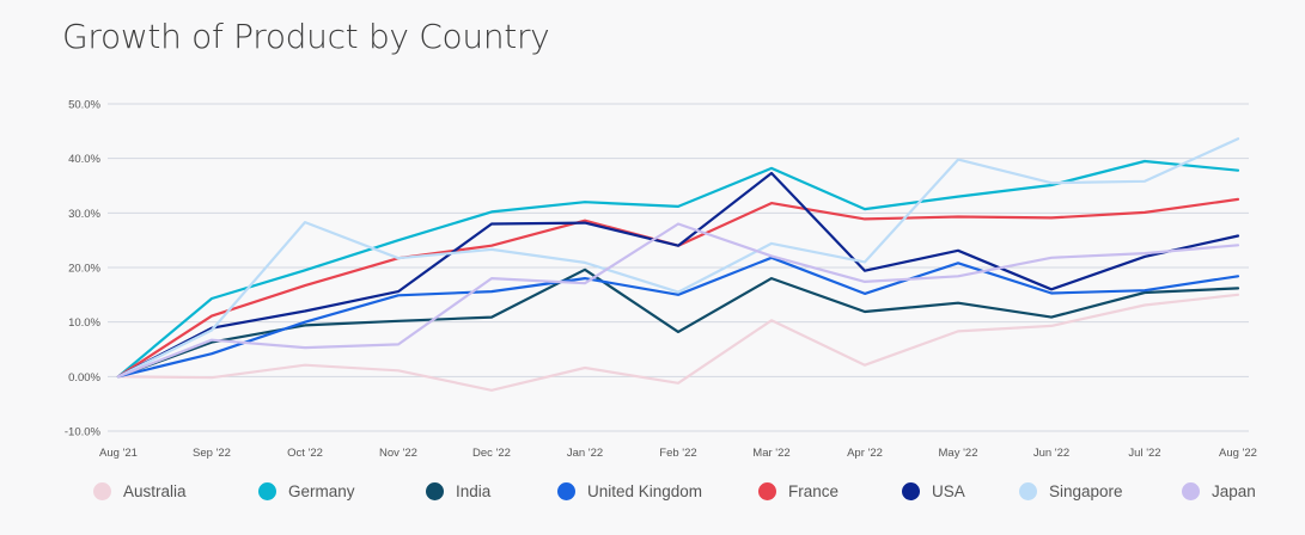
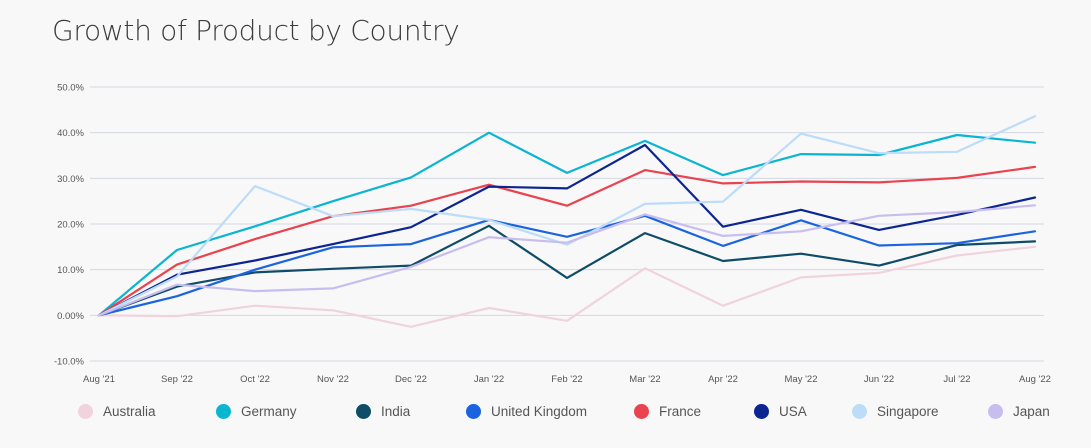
USA/Dec '22: 28% -> 19%
Japan/Dec '22: 18% -> 11%
Germany/Jan '22: 32% -> 40%
United Kingdom/Jan '22: 18% -> 21%
United Kingdom/Feb '22: 15% -> 17%
USA/Feb '22: 24% -> 28%
Japan/Feb '22: 28% -> 16%
Singapore/Apr '22: 21% -> 25%
Germany/May '22: 33% -> 35%
USA/Jun '22: 16% -> 19%
